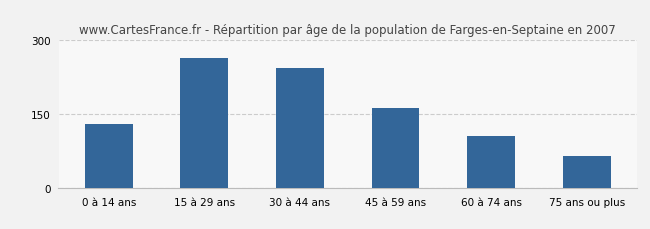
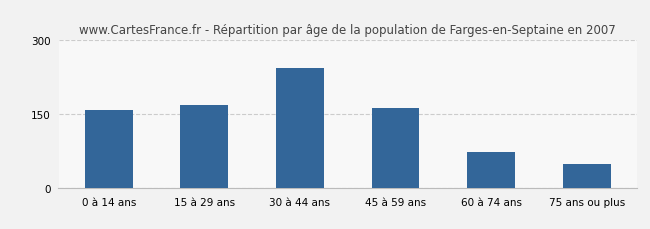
0 à 14 ans: 130 -> 158
15 à 29 ans: 265 -> 168
60 à 74 ans: 105 -> 72
75 ans ou plus: 65 -> 48
